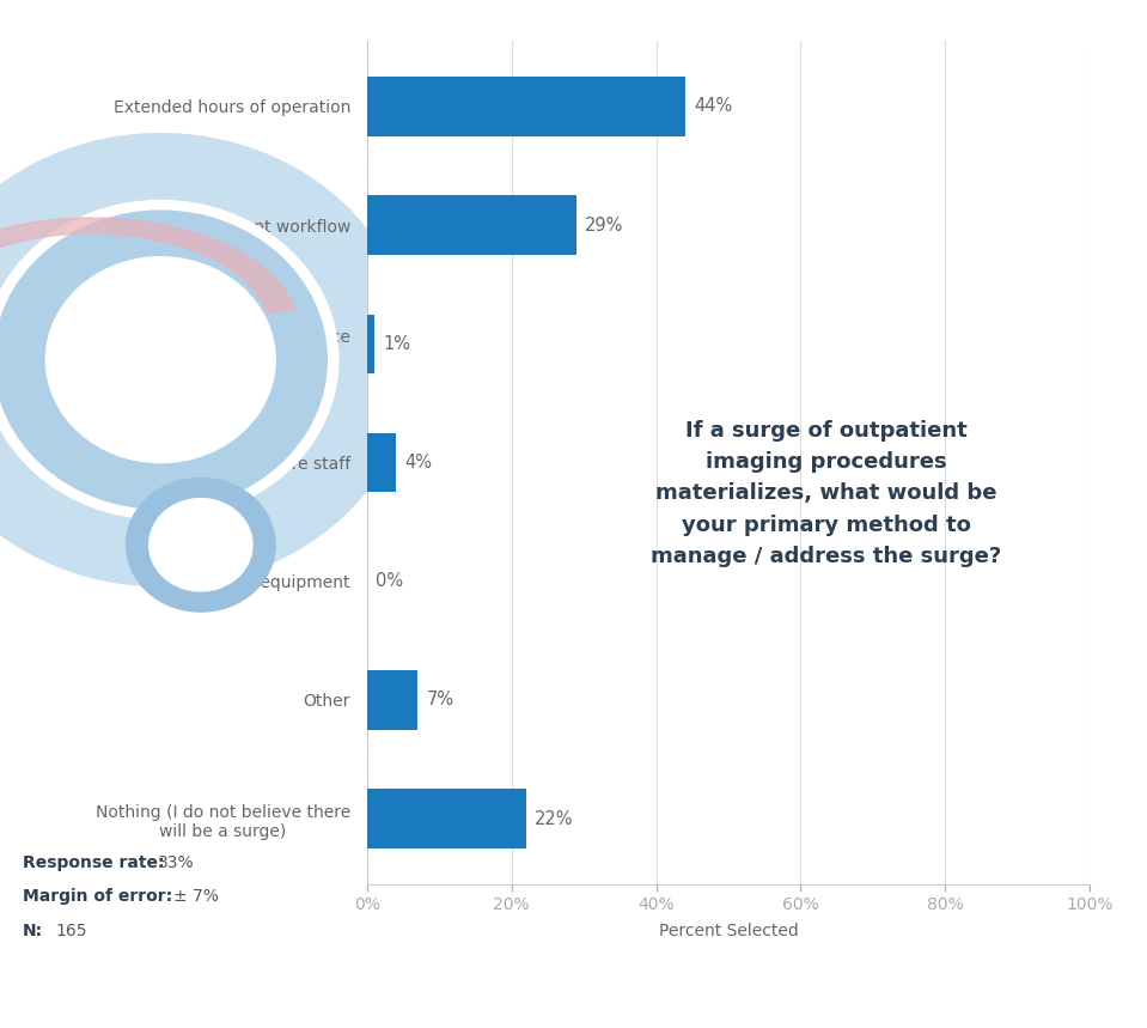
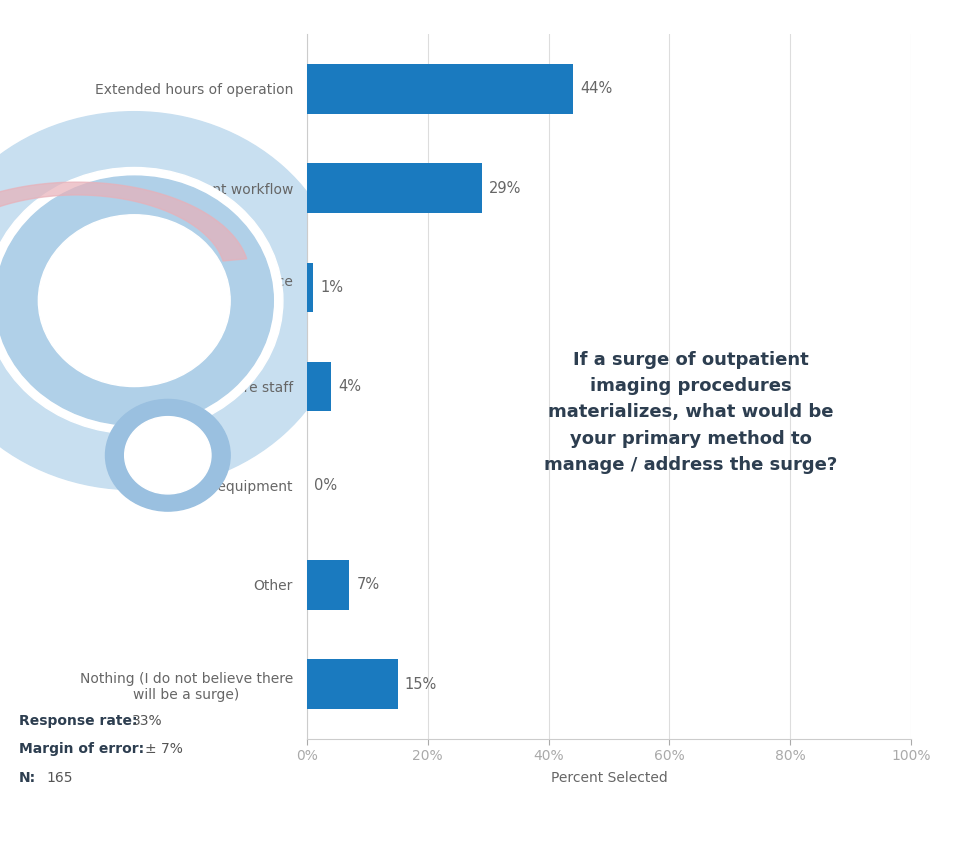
Nothing (I do not believe there will be a surge): 22% -> 15%
